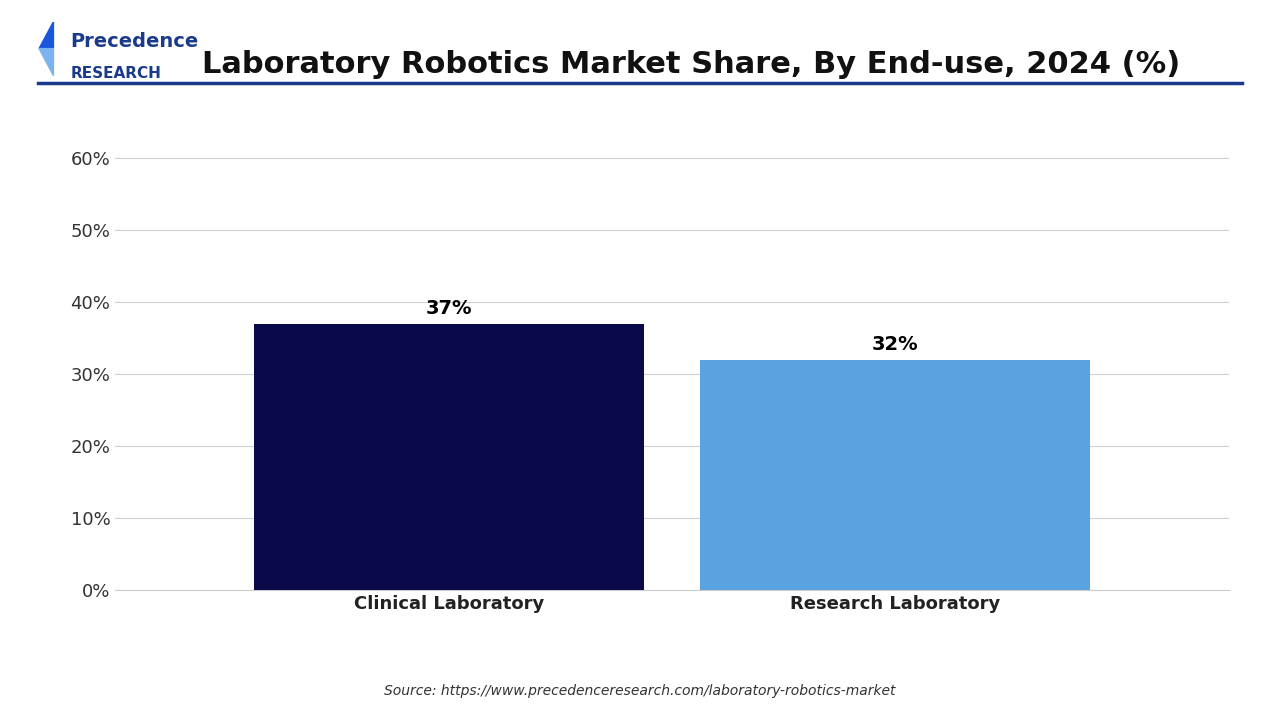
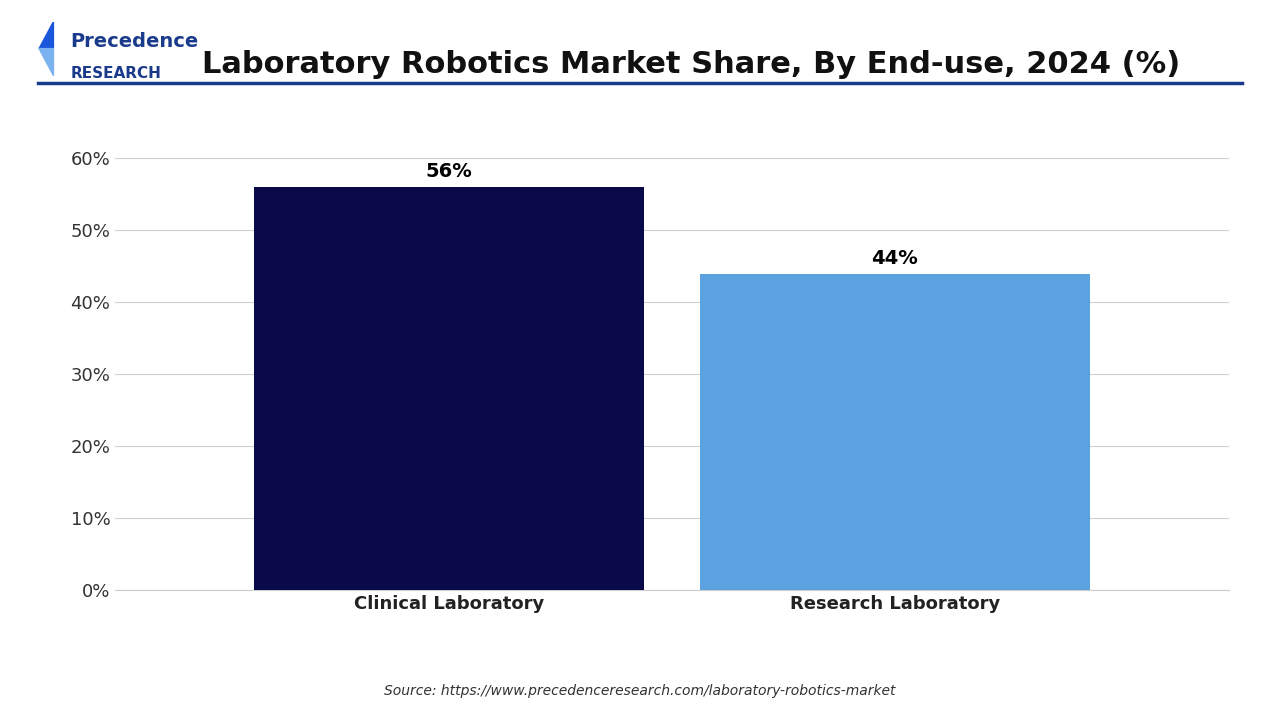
Clinical Laboratory: 37% -> 56%
Research Laboratory: 32% -> 44%
